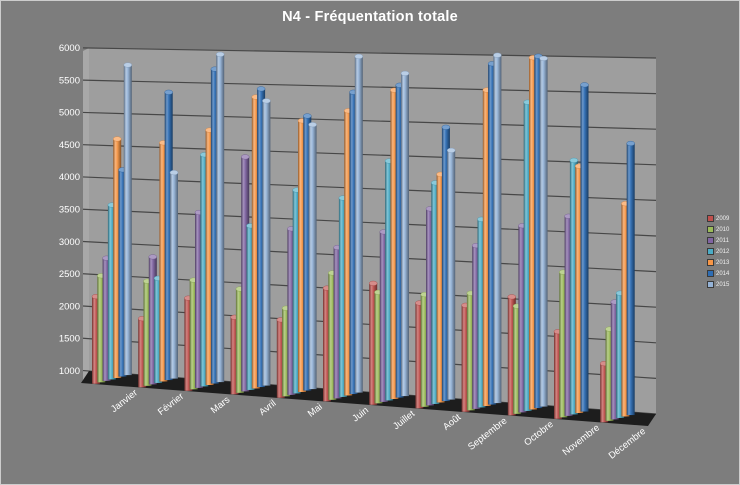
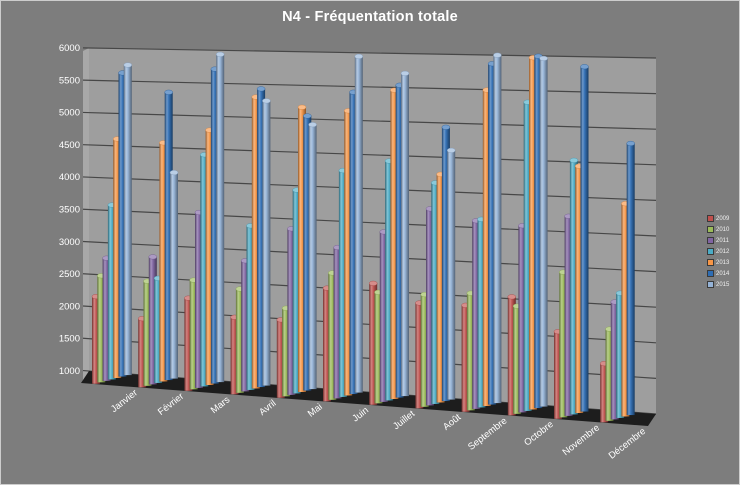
2014/Janvier: 4200 -> 5700
2011/Avril: 4500 -> 3000
2013/Mai: 5000 -> 5200
2012/Juin: 3900 -> 4300
2011/Septembre: 3300 -> 3600
2014/Novembre: 5500 -> 5800
